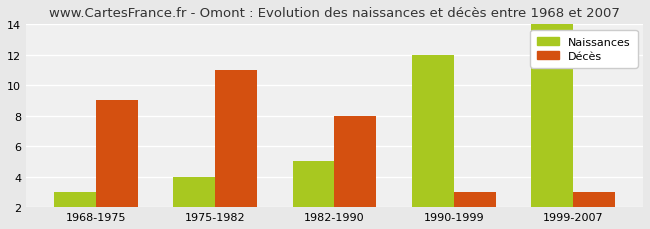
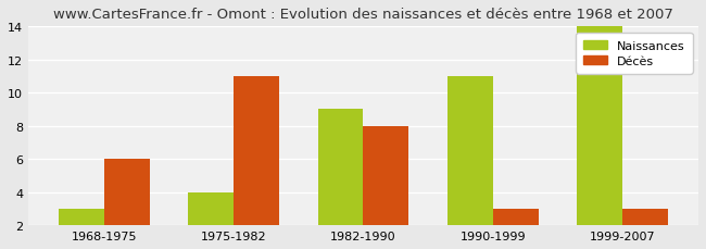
Décès/1968-1975: 9 -> 6
Naissances/1982-1990: 5 -> 9
Naissances/1990-1999: 12 -> 11
